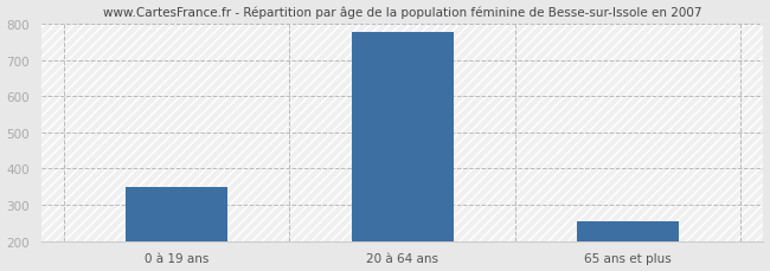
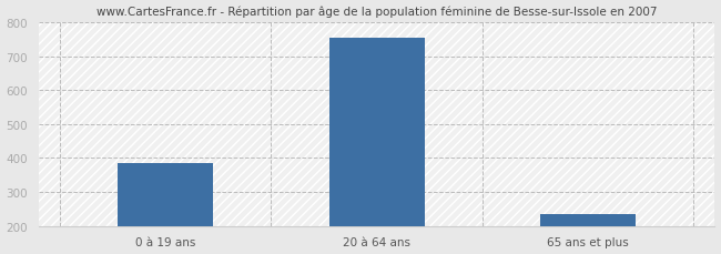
0 à 19 ans: 348 -> 385
20 à 64 ans: 778 -> 755
65 ans et plus: 253 -> 235
